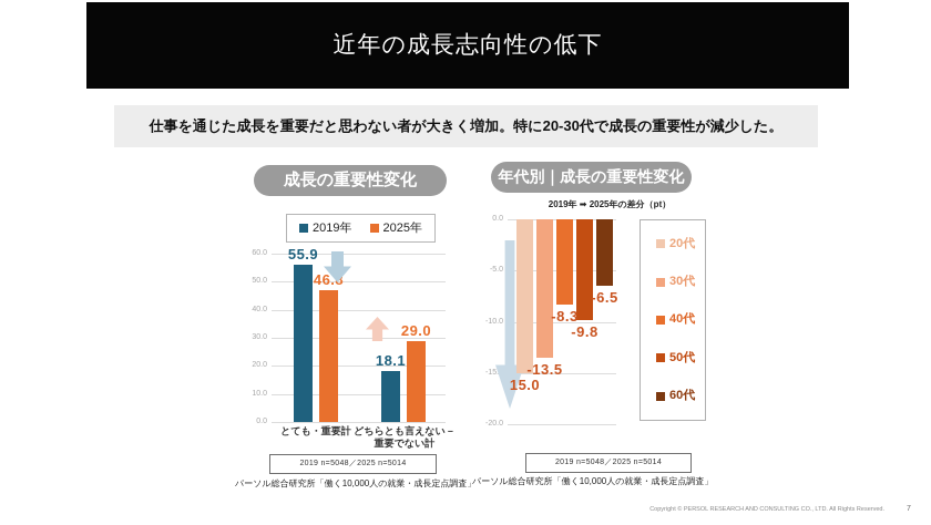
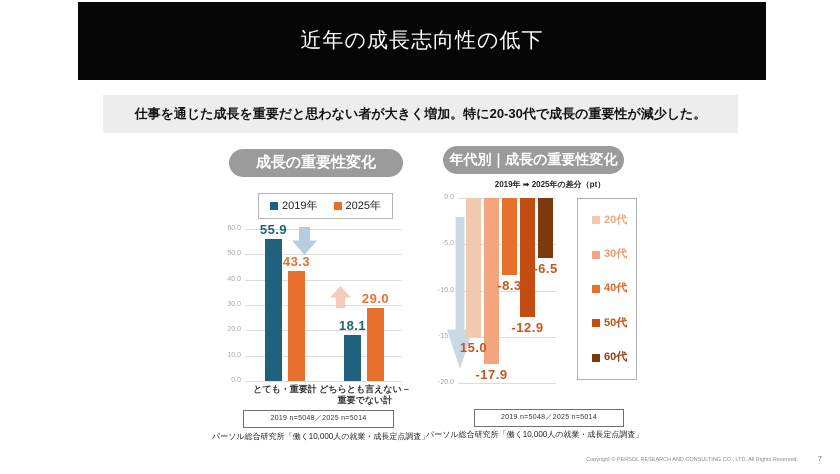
成長の重要性変化/2025年/とても・重要計: 46.8 -> 43.3
年代別｜成長の重要性変化/30代: -13.5 -> -17.9
年代別｜成長の重要性変化/50代: -9.8 -> -12.9
